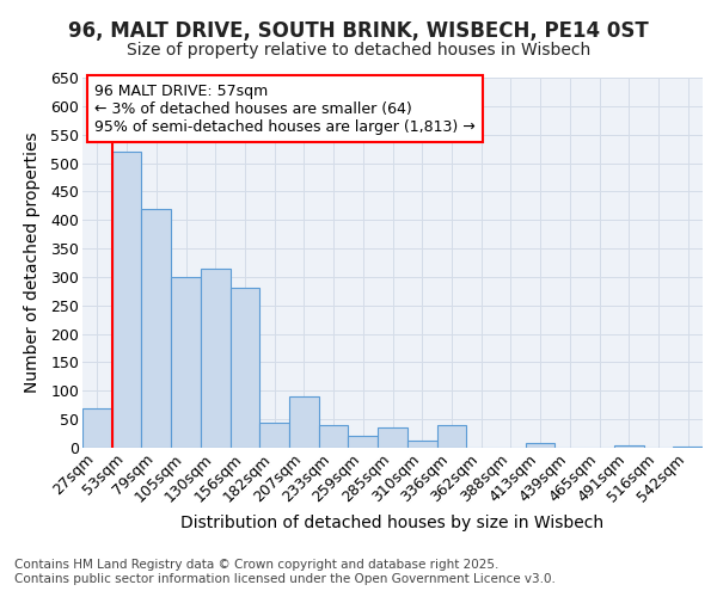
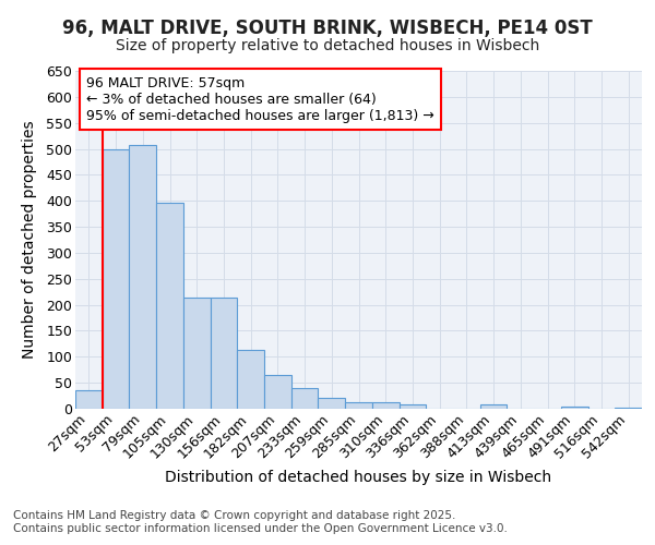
27sqm: 70 -> 35
53sqm: 520 -> 500
79sqm: 420 -> 508
105sqm: 300 -> 397
130sqm: 315 -> 214
156sqm: 280 -> 214
182sqm: 45 -> 113
207sqm: 90 -> 65
285sqm: 35 -> 12
336sqm: 40 -> 8
